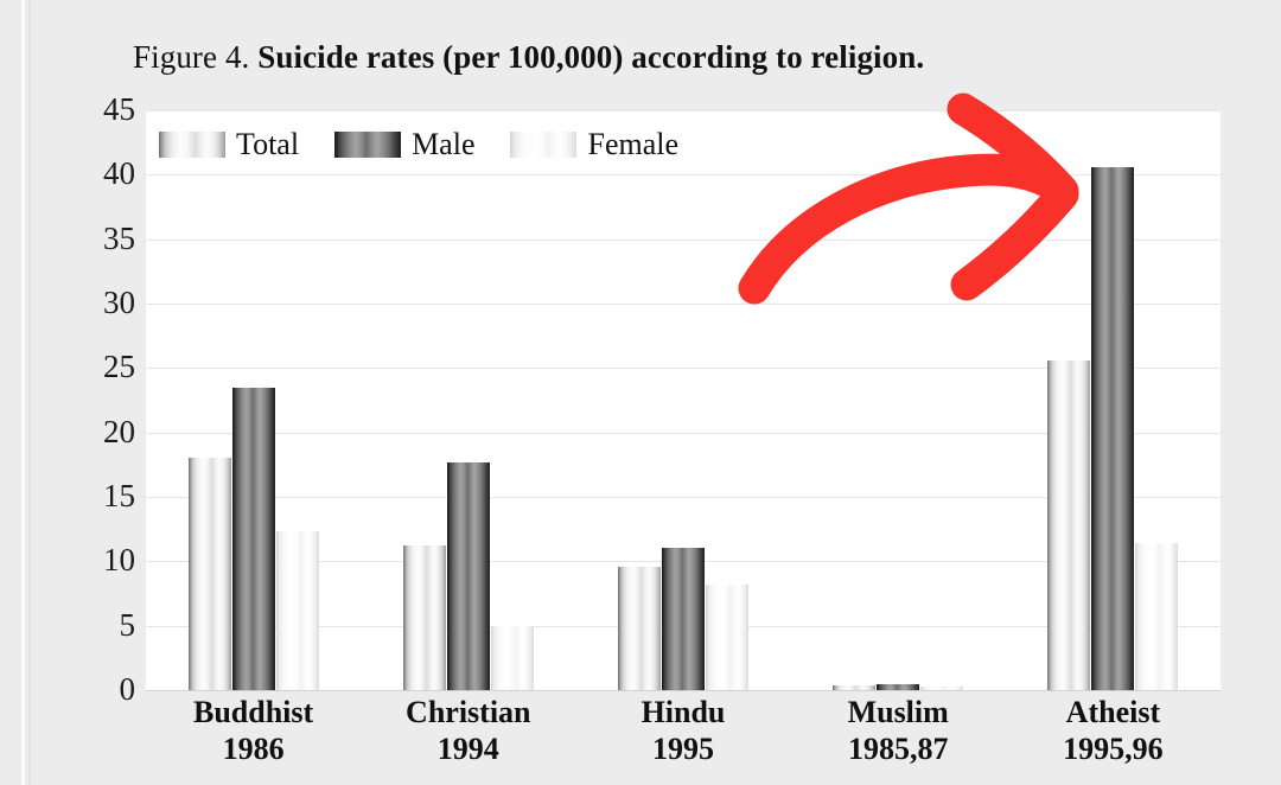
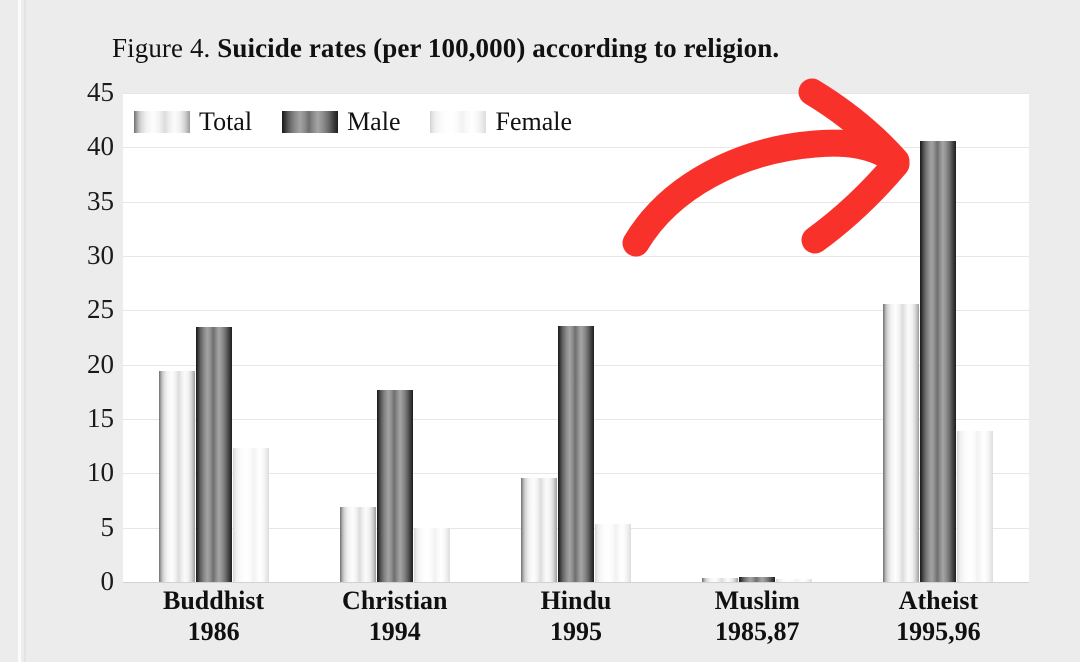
Total/Buddhist: 18.0 -> 19.4
Total/Christian: 11.2 -> 6.9
Male/Hindu: 11.0 -> 23.6
Female/Hindu: 8.2 -> 5.3
Female/Atheist: 11.4 -> 13.9
